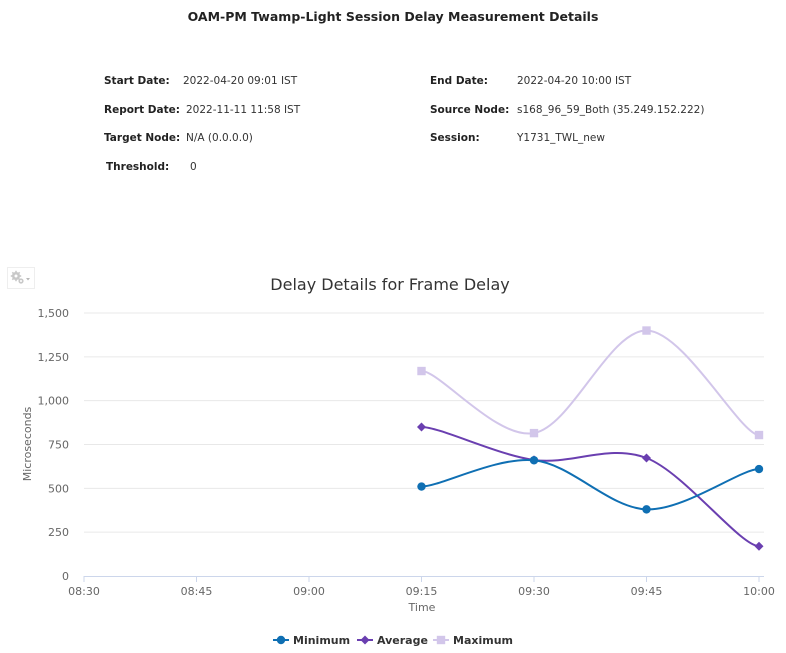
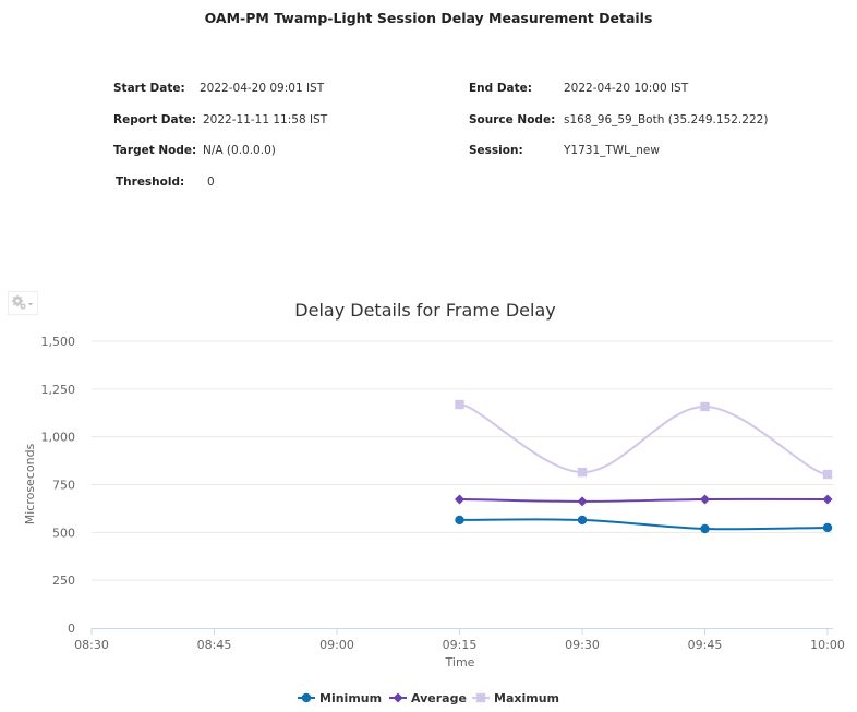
Minimum/09:15: 510 -> 560
Average/09:15: 850 -> 670
Minimum/09:30: 660 -> 560
Minimum/09:45: 380 -> 520
Maximum/09:45: 1400 -> 1160
Minimum/10:00: 610 -> 520
Average/10:00: 170 -> 670
